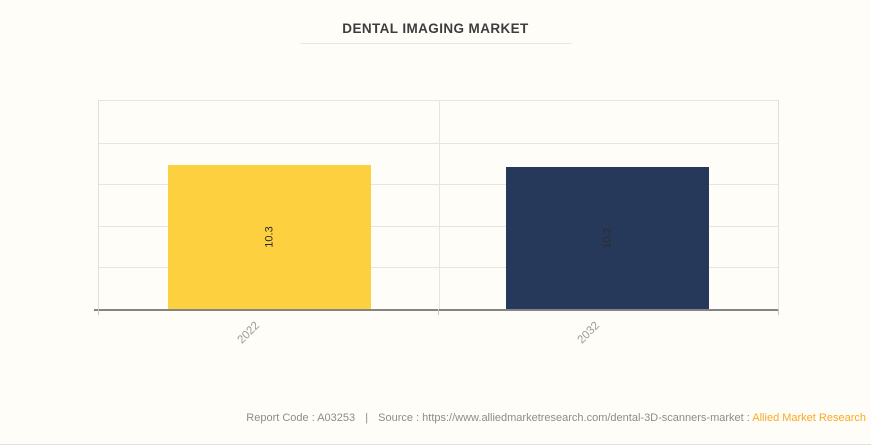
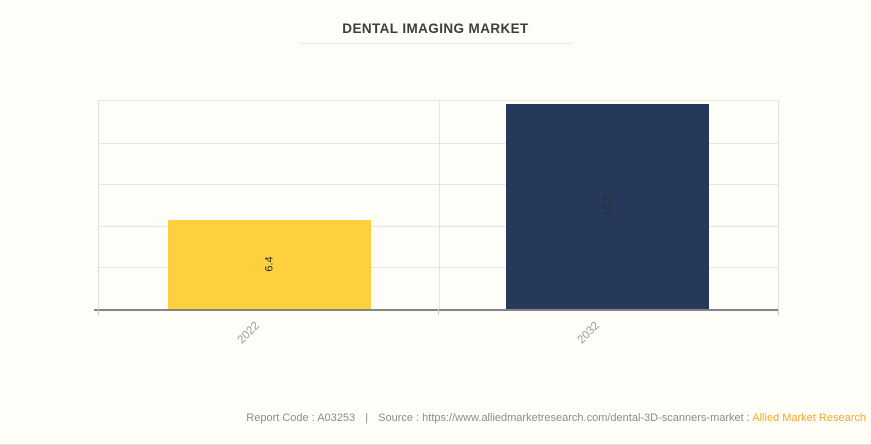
2022: 10.3 -> 6.4
2032: 10.2 -> 14.7
